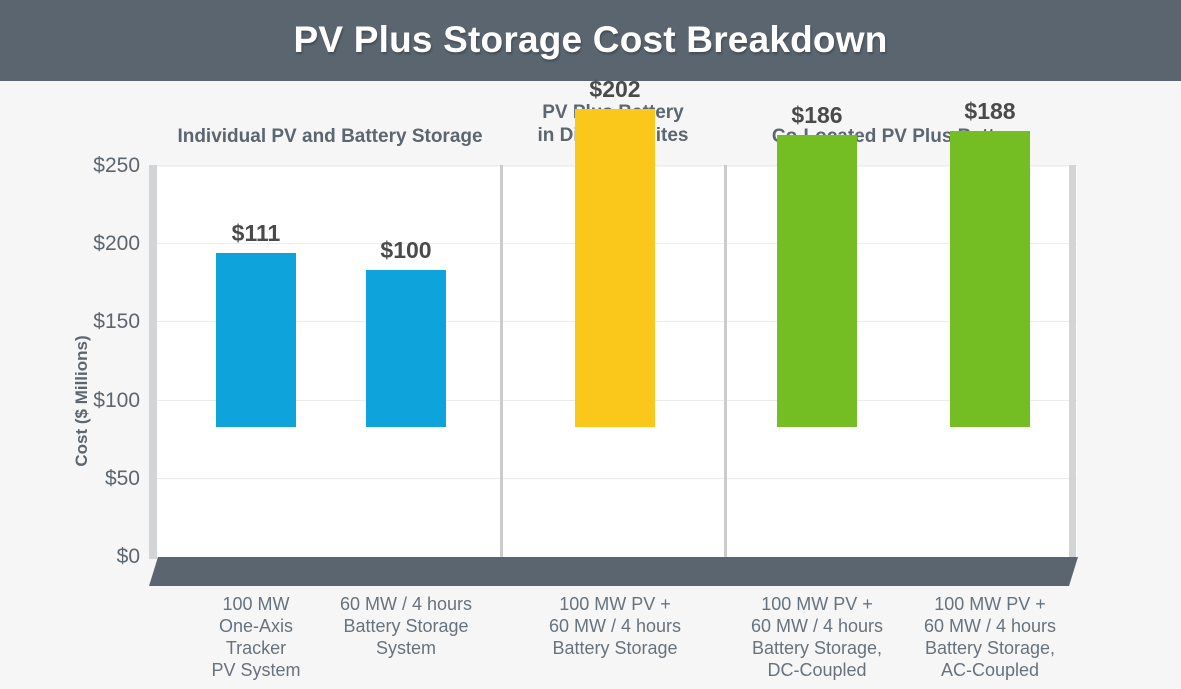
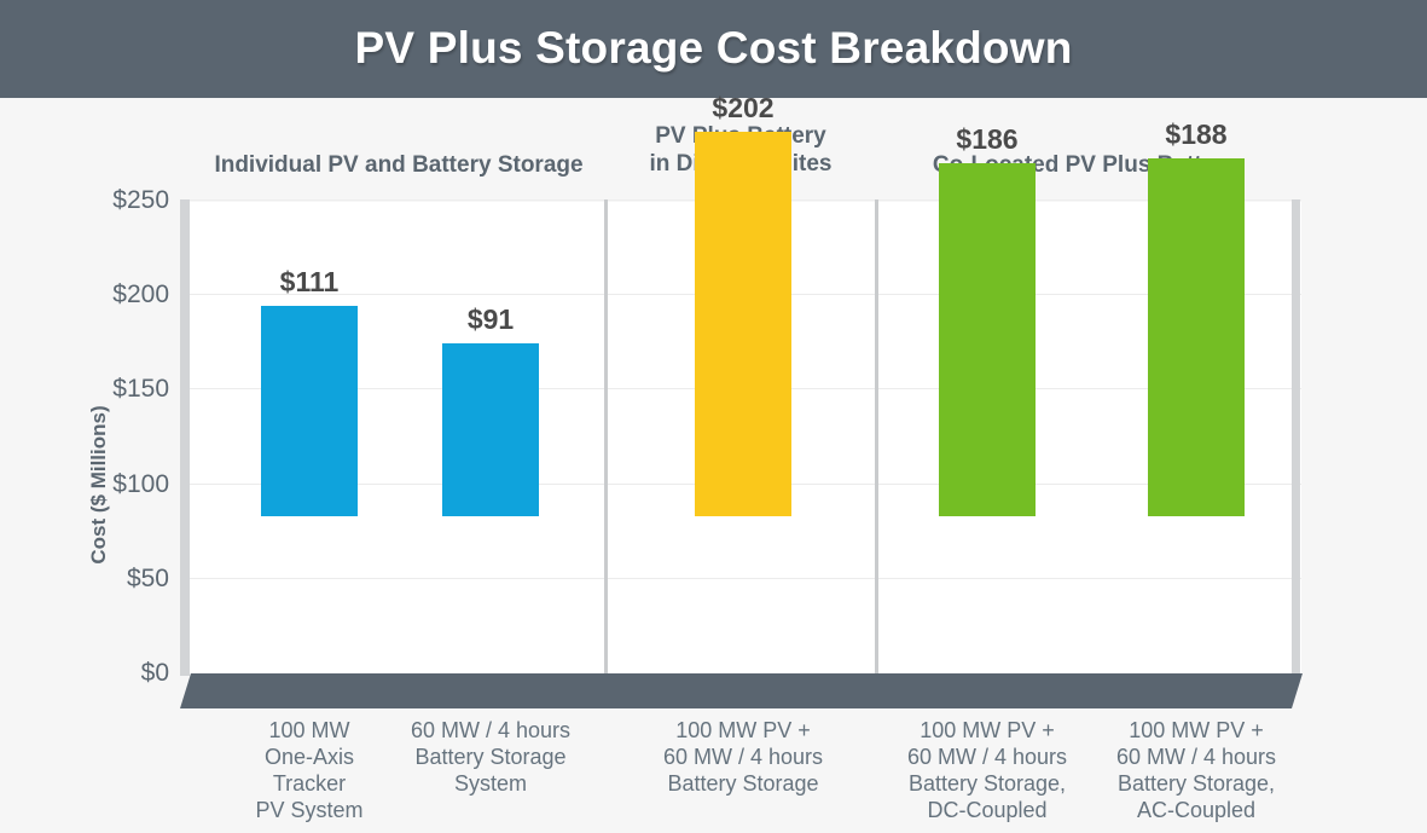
60 MW / 4 hours Battery Storage System: $100 -> $91
